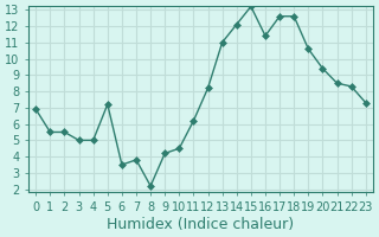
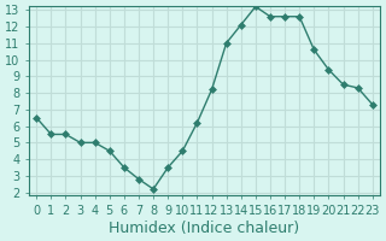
0: 6.9 -> 6.5
5: 7.2 -> 4.5
7: 3.8 -> 2.8
9: 4.2 -> 3.5
16: 11.4 -> 12.6
